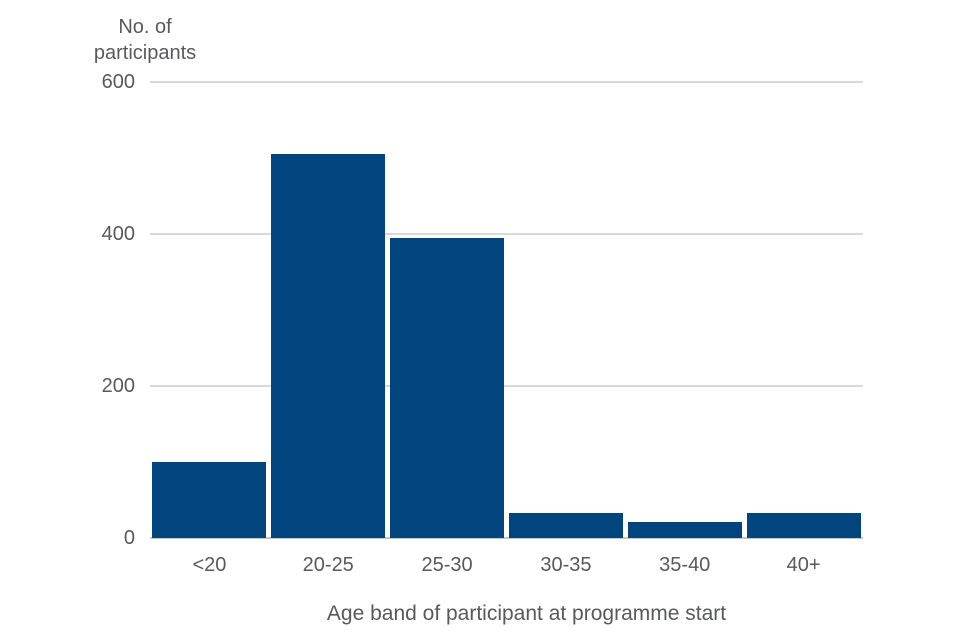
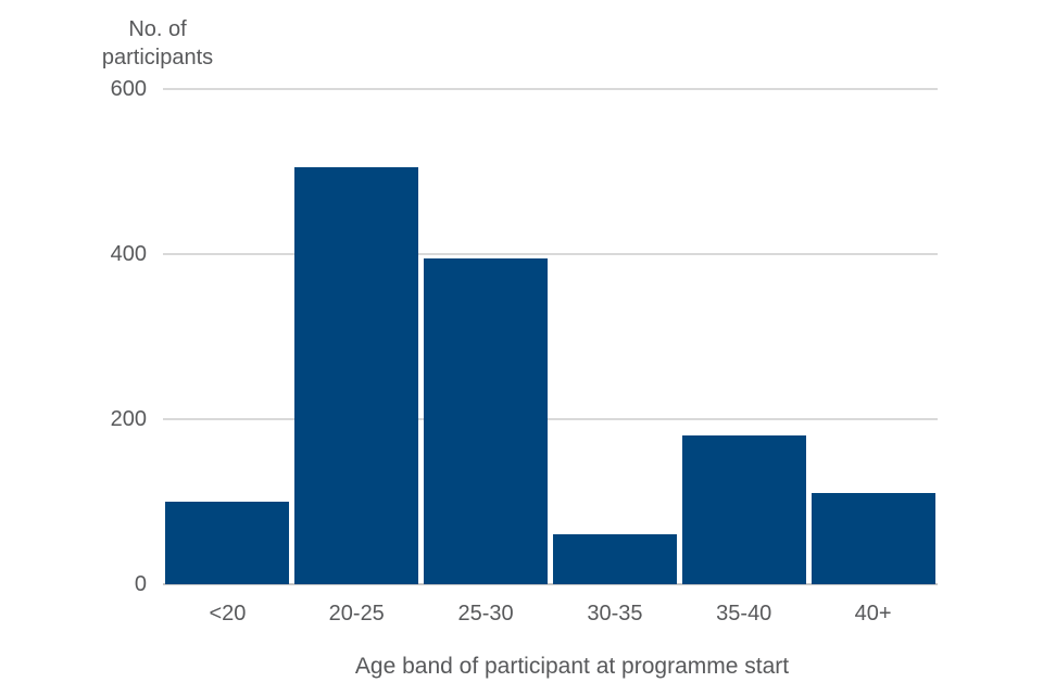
30-35: 30 -> 60
35-40: 20 -> 180
40+: 30 -> 110
